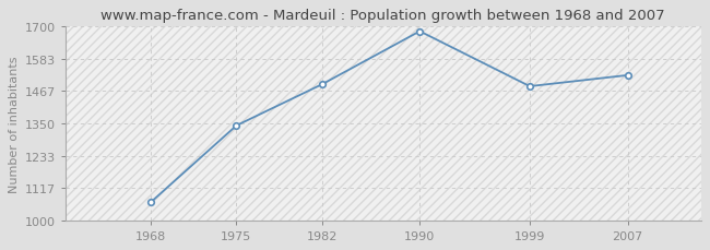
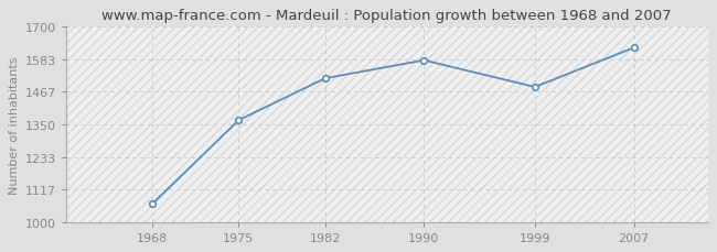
1975: 1342 -> 1365
1982: 1491 -> 1515
1990: 1683 -> 1580
2007: 1524 -> 1625
